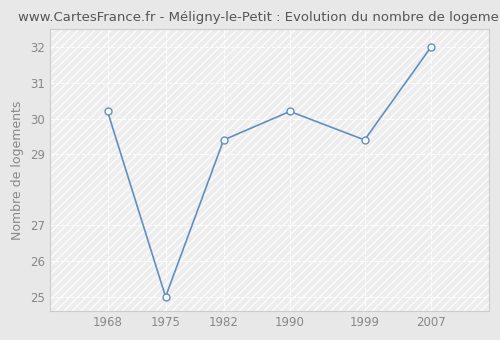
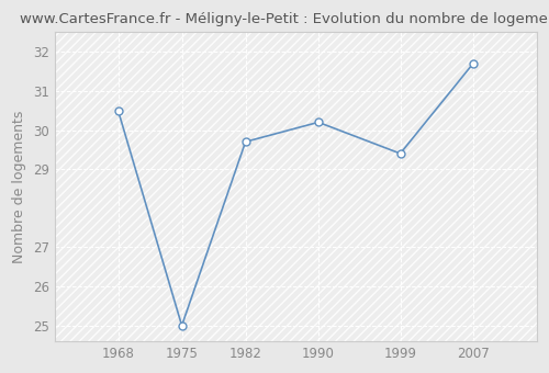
1968: 30.2 -> 30.5
1982: 29.4 -> 29.7
2007: 32.0 -> 31.7
